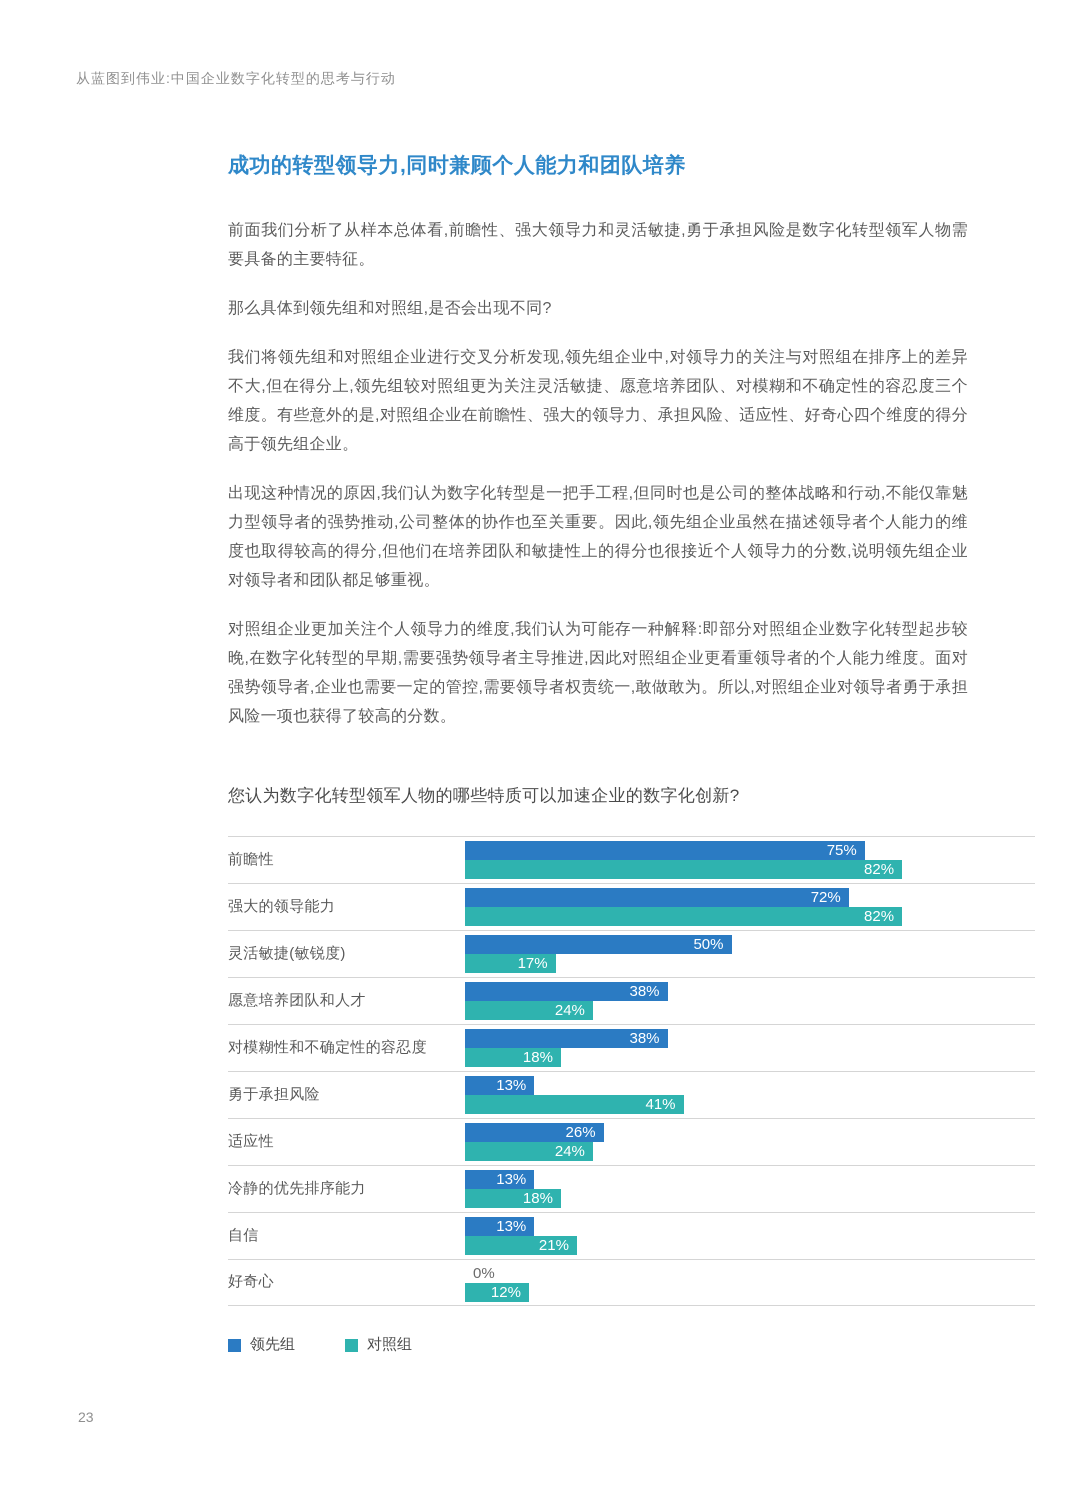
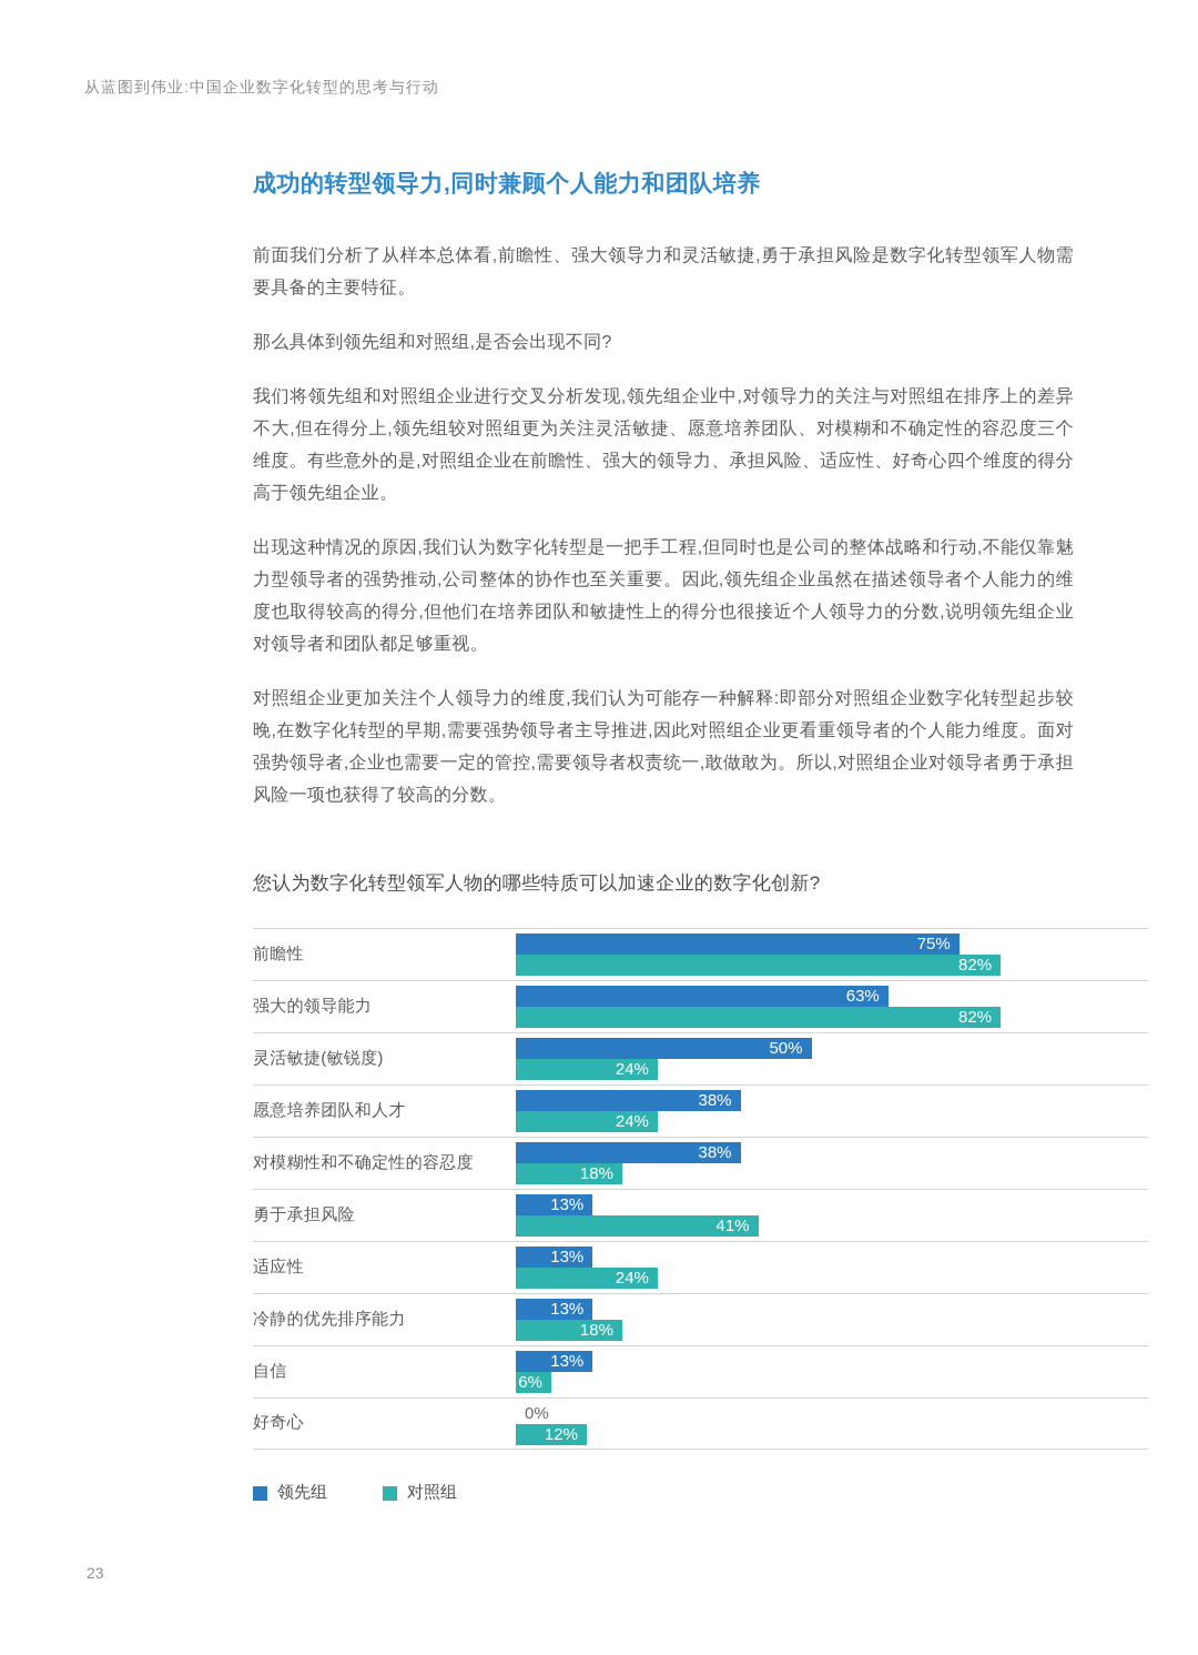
领先组/强大的领导能力: 72% -> 63%
对照组/灵活敏捷(敏锐度): 17% -> 24%
领先组/适应性: 26% -> 13%
对照组/自信: 21% -> 6%
